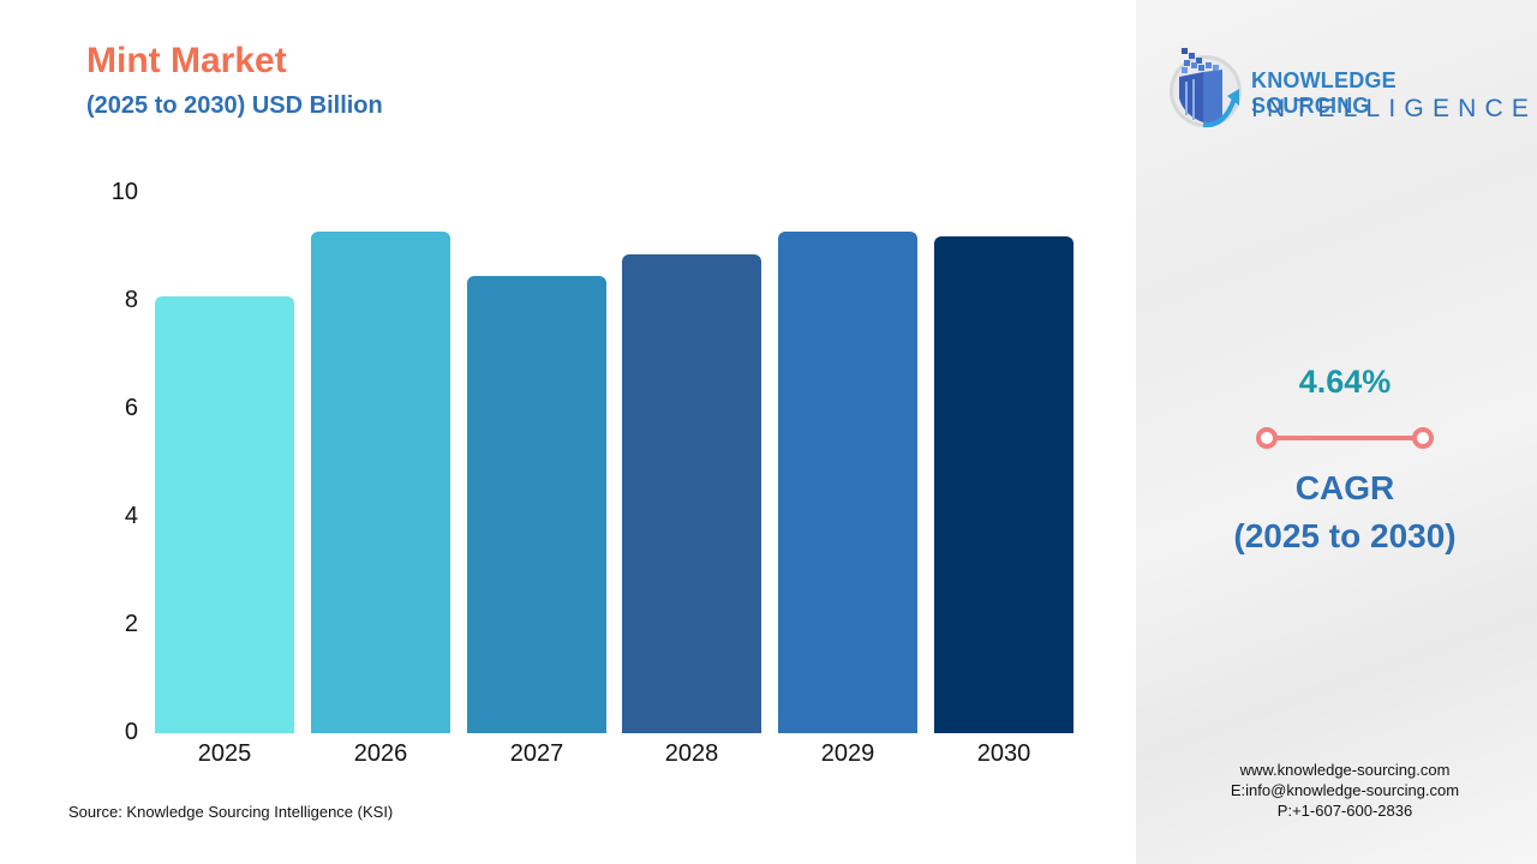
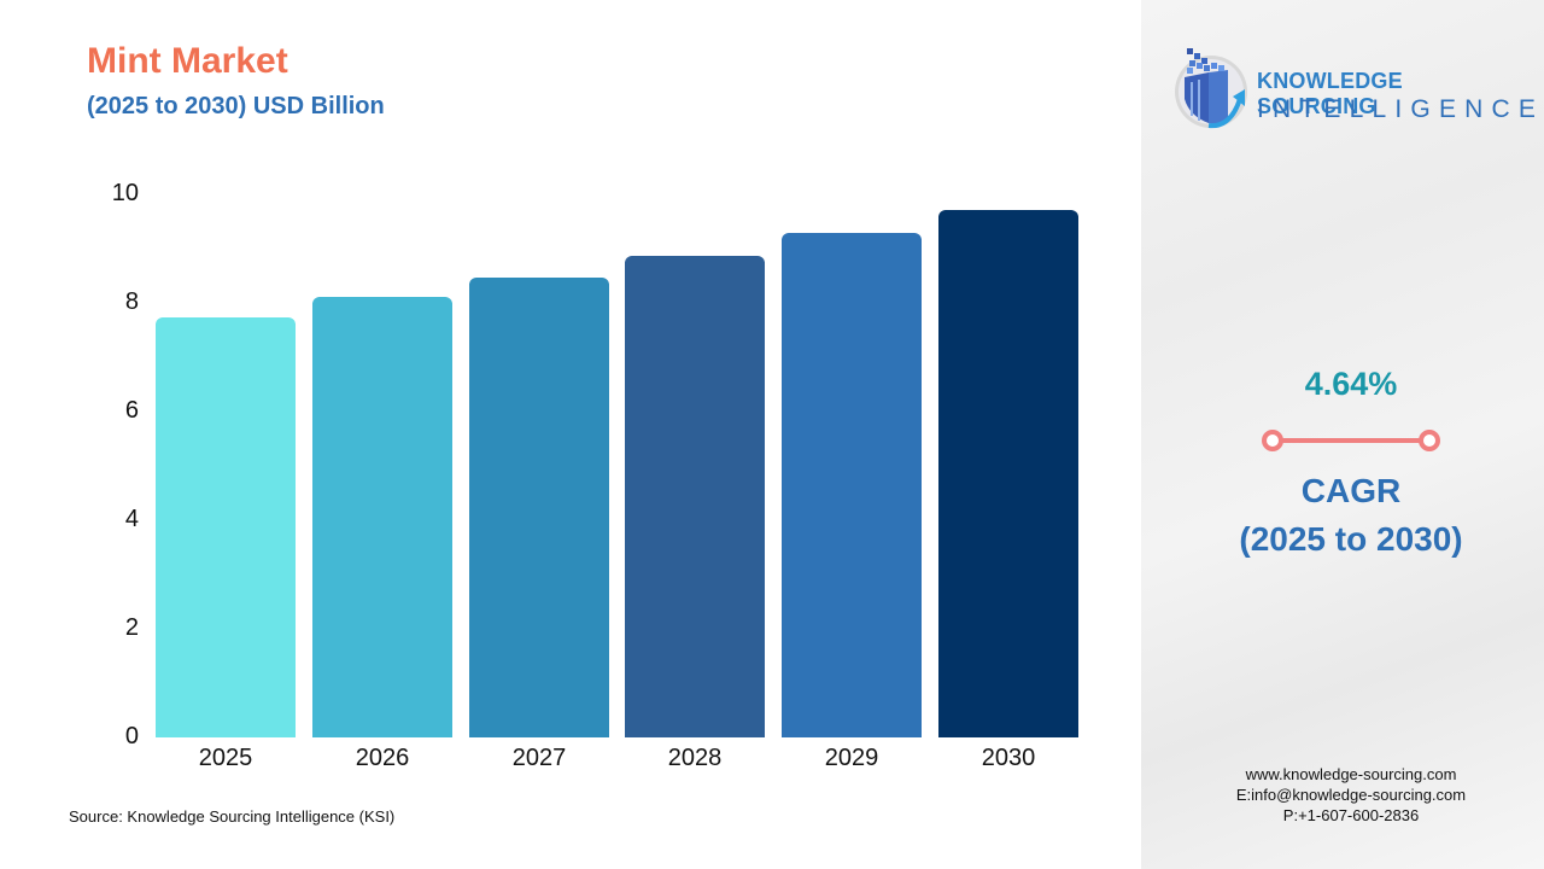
2025: 8.1 -> 7.7
2026: 9.3 -> 8.1
2030: 9.2 -> 9.7
